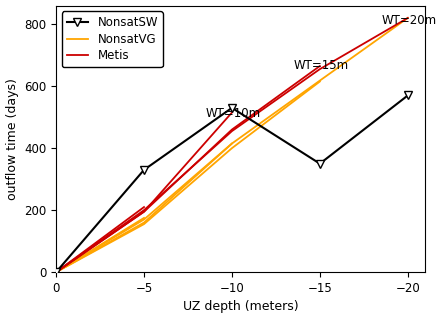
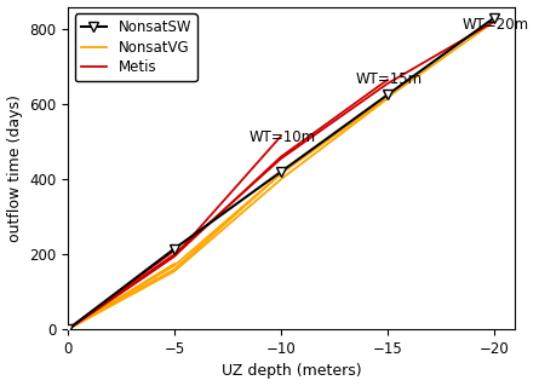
NonsatSW/−5: 330 -> 215
NonsatSW/−10: 530 -> 420
NonsatSW/−15: 350 -> 625
NonsatSW/−20: 570 -> 830
